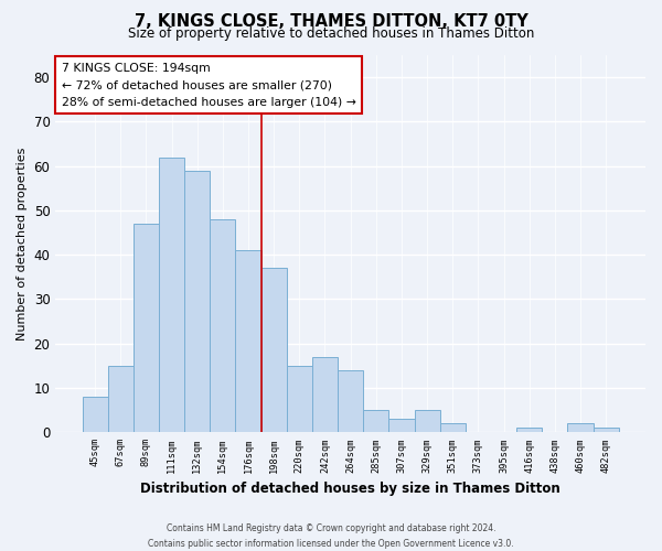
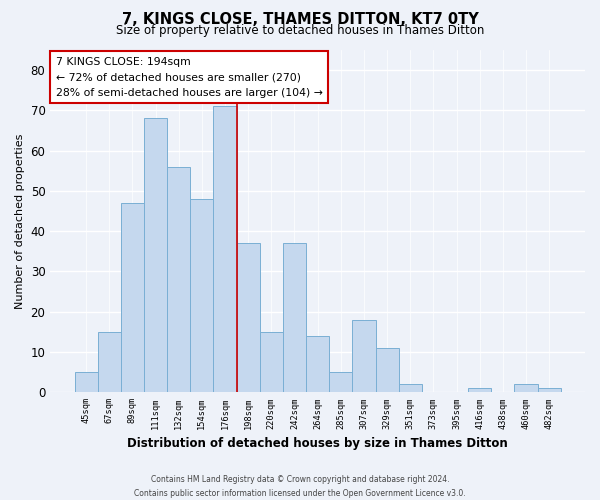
45sqm: 8 -> 5
111sqm: 62 -> 68
132sqm: 59 -> 56
176sqm: 41 -> 71
242sqm: 17 -> 37
307sqm: 3 -> 18
329sqm: 5 -> 11
